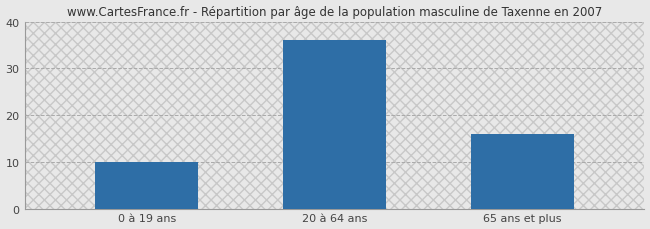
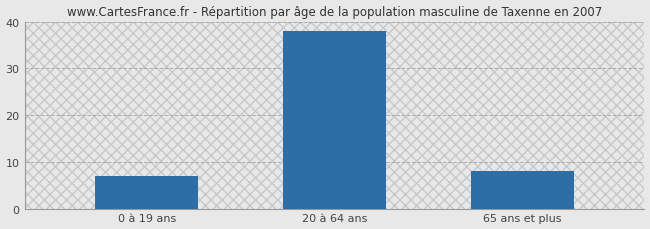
0 à 19 ans: 10 -> 7
20 à 64 ans: 36 -> 38
65 ans et plus: 16 -> 8
